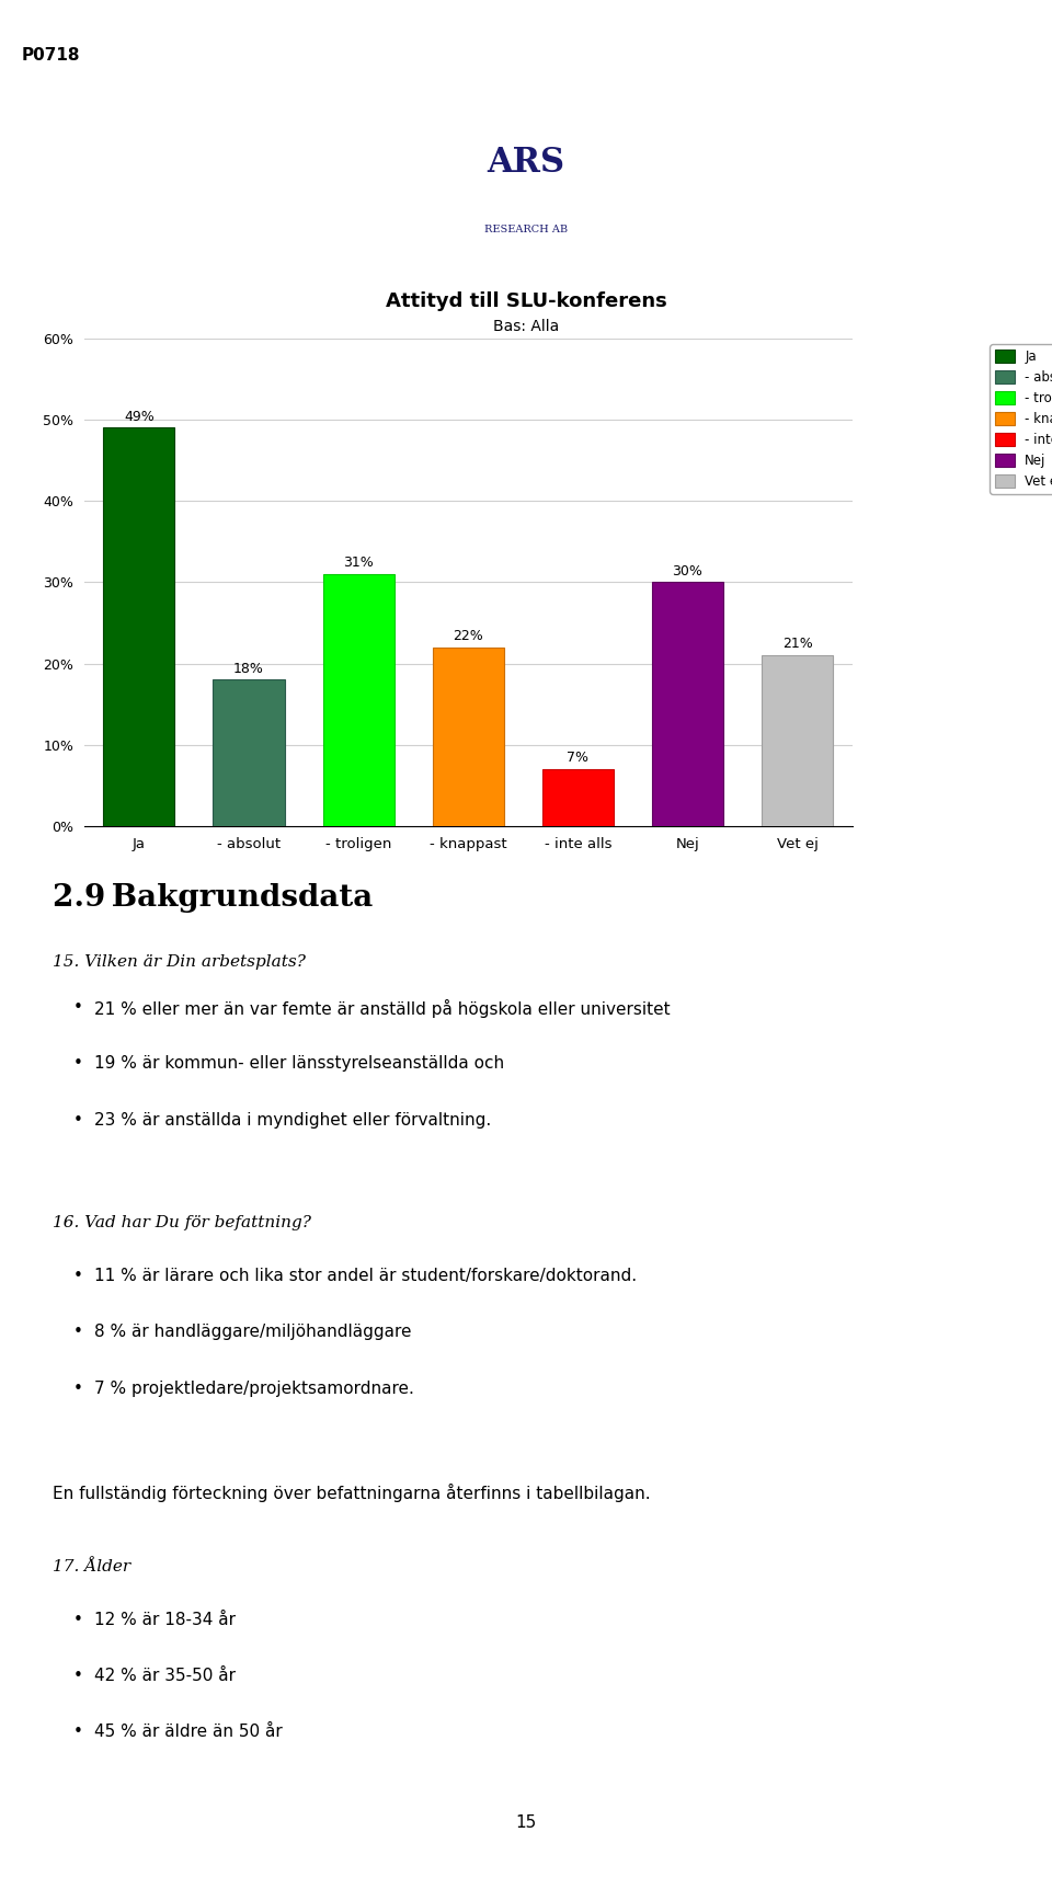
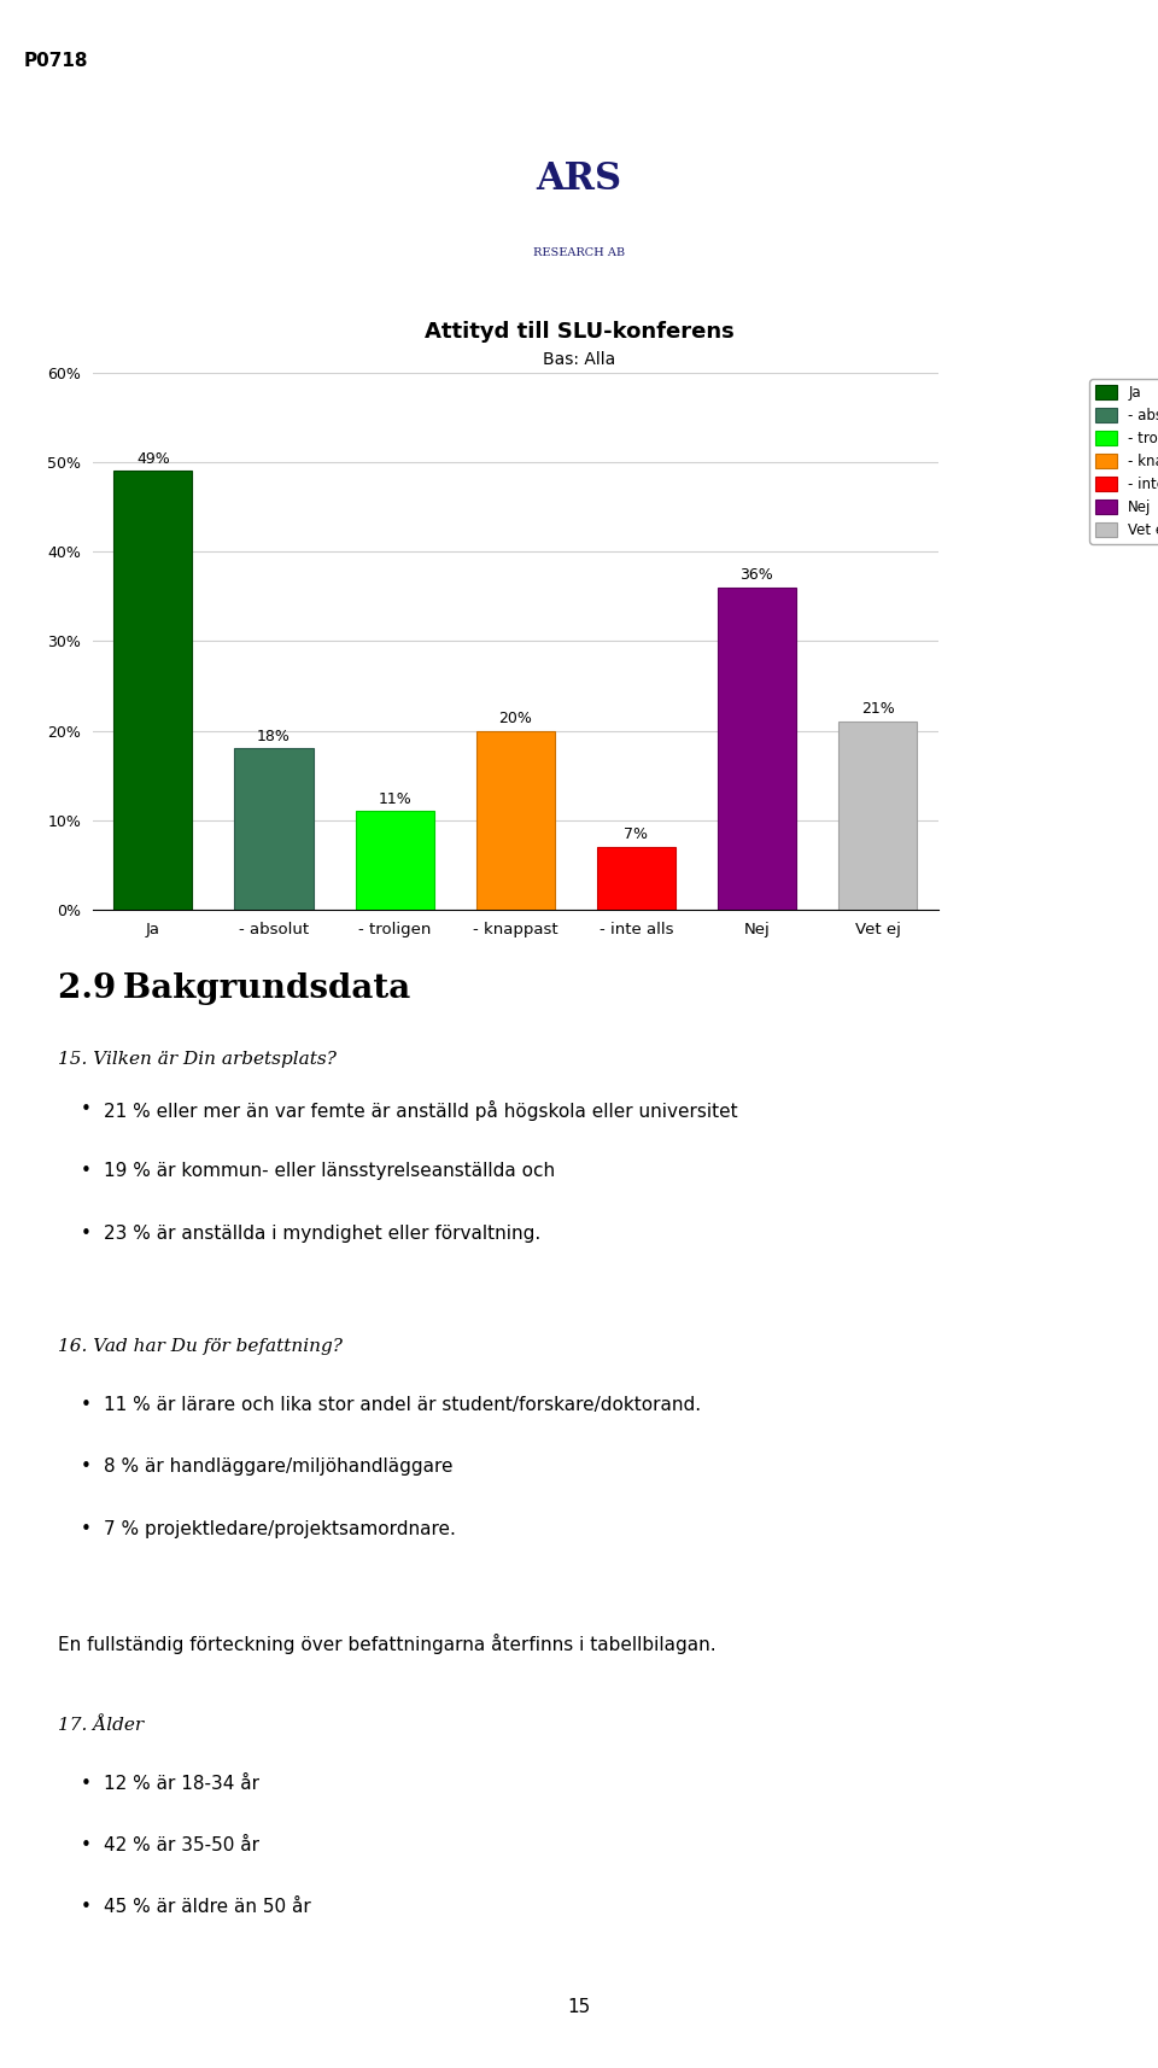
- troligen: 31% -> 11%
- knappast: 22% -> 20%
Nej: 30% -> 36%
